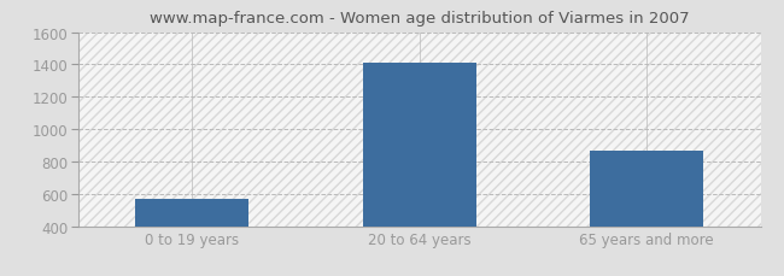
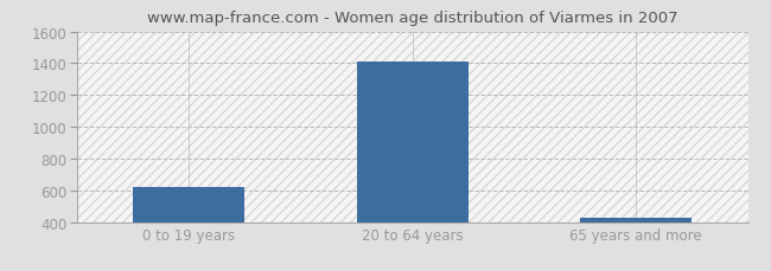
0 to 19 years: 570 -> 620
65 years and more: 870 -> 430
